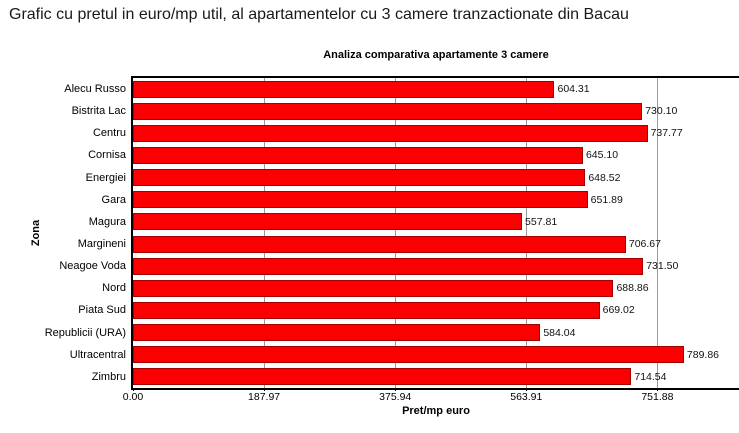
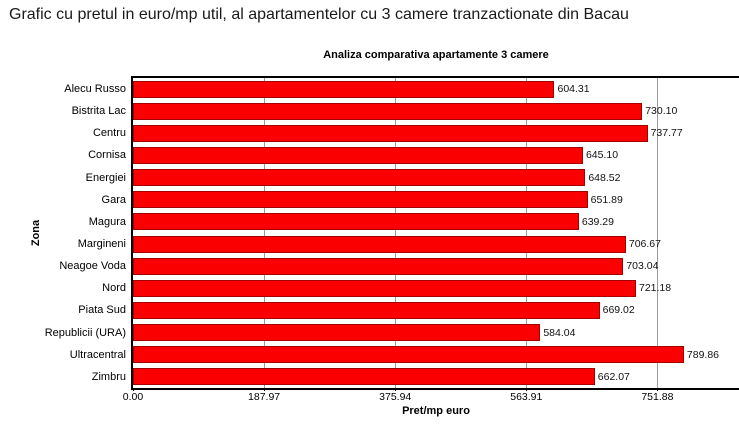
Magura: 557.81 -> 639.29
Neagoe Voda: 731.50 -> 703.04
Nord: 688.86 -> 721.18
Zimbru: 714.54 -> 662.07
